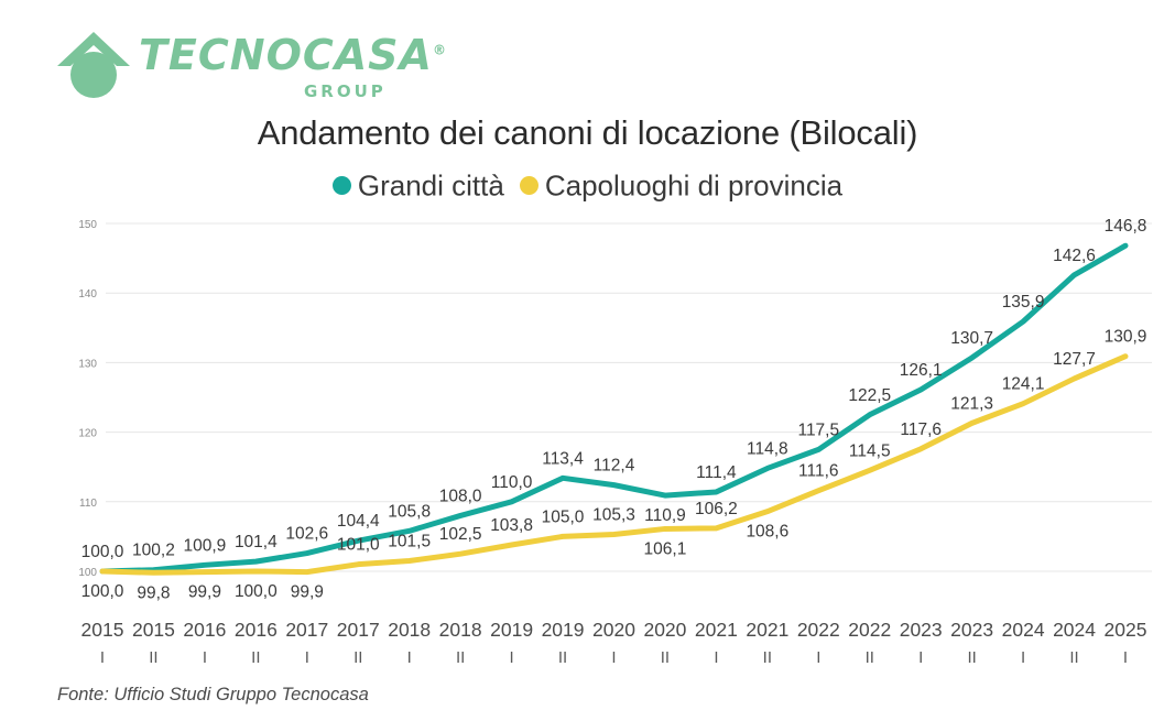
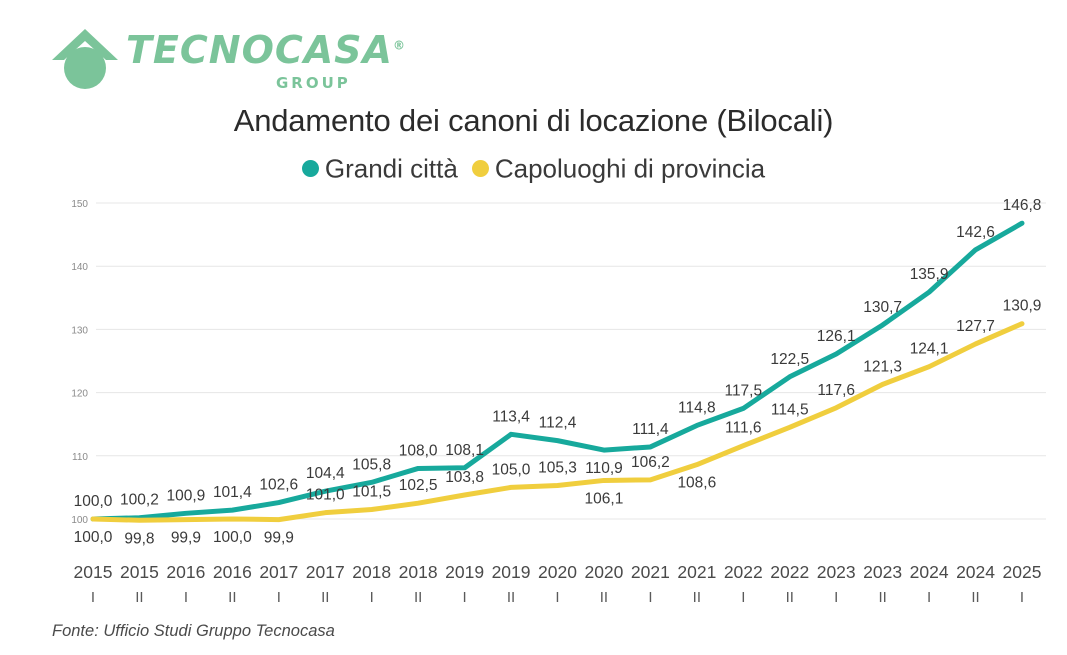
Grandi città/2019 I: 110,0 -> 108,1
